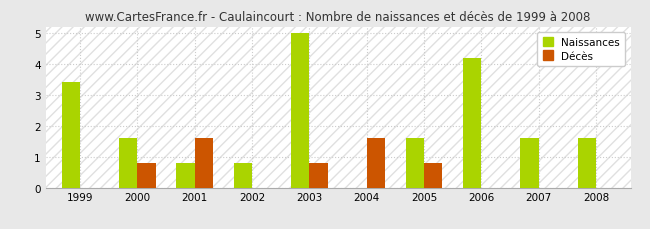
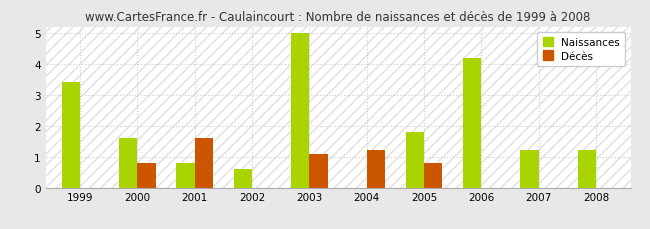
Naissances/2002: 0.8 -> 0.6
Décès/2003: 0.8 -> 1.1
Décès/2004: 1.6 -> 1.2
Naissances/2005: 1.6 -> 1.8
Naissances/2007: 1.6 -> 1.2
Naissances/2008: 1.6 -> 1.2
